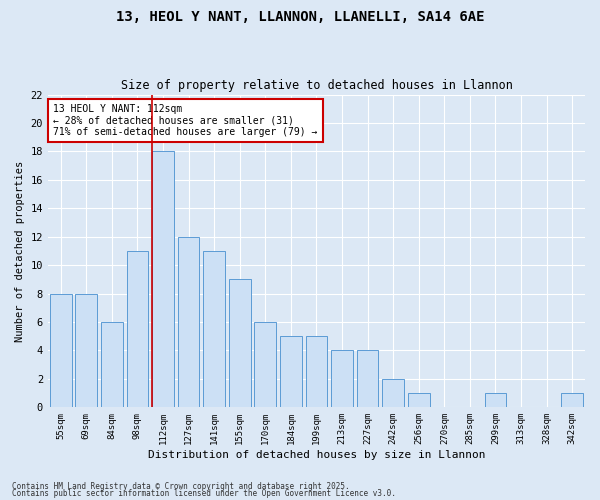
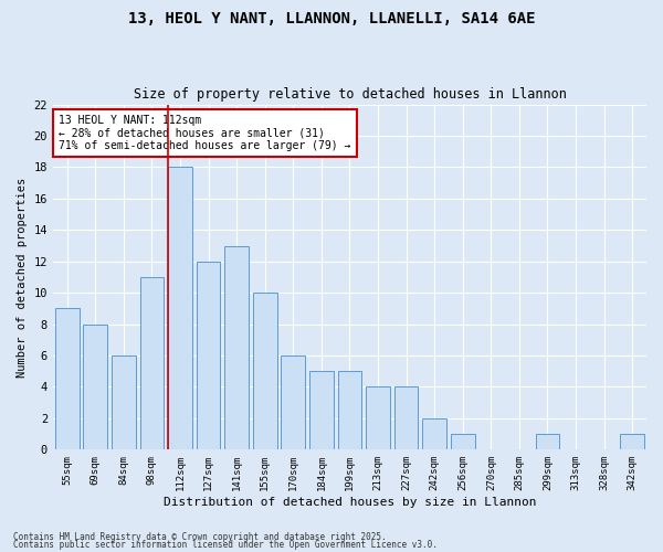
55sqm: 8 -> 9
141sqm: 11 -> 13
155sqm: 9 -> 10
